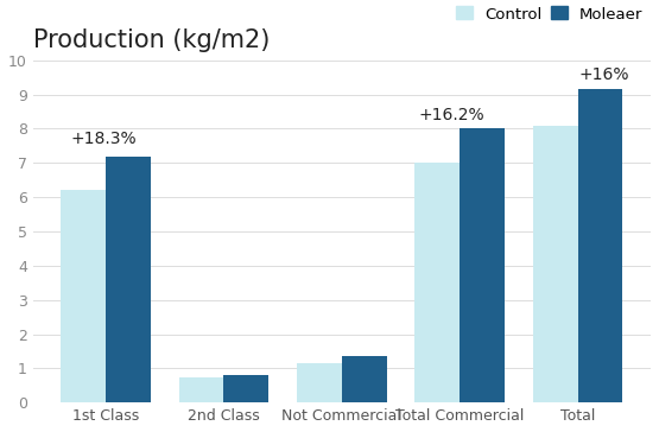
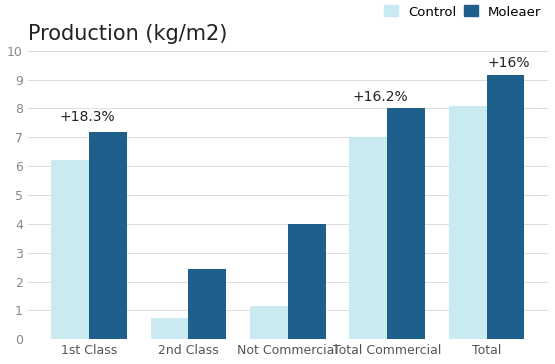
Moleaer/2nd Class: 0.80 -> 2.45
Moleaer/Not Commercial: 1.35 -> 4.00
